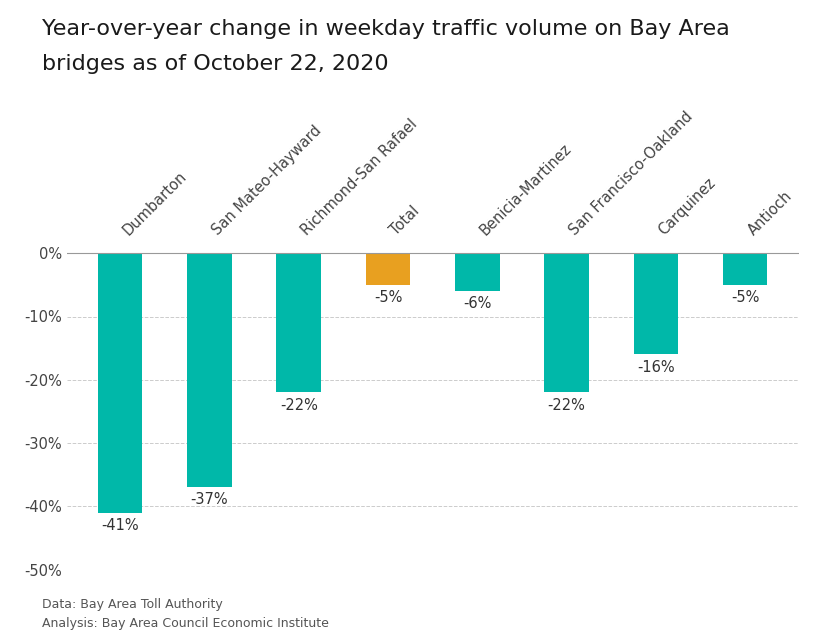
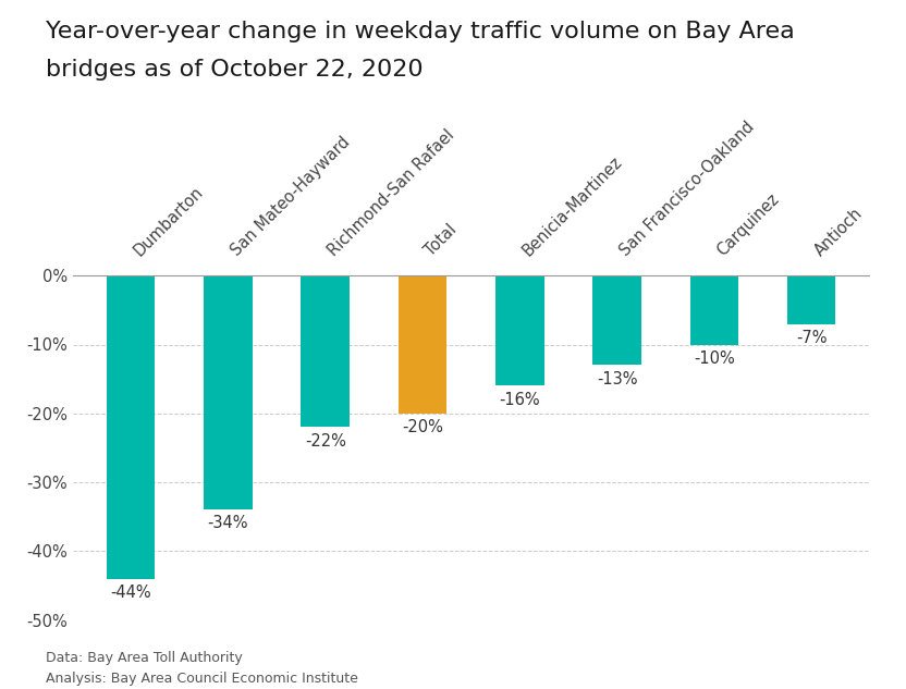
Dumbarton: -41% -> -44%
San Mateo-Hayward: -37% -> -34%
Total: -5% -> -20%
Benicia-Martinez: -6% -> -16%
San Francisco-Oakland: -22% -> -13%
Carquinez: -16% -> -10%
Antioch: -5% -> -7%
